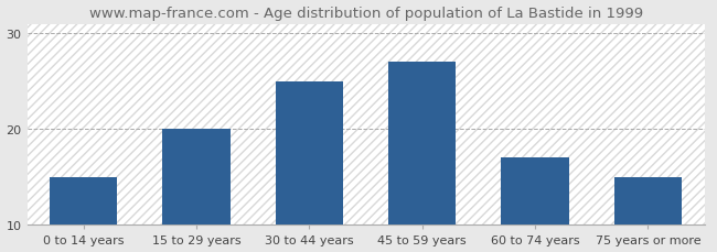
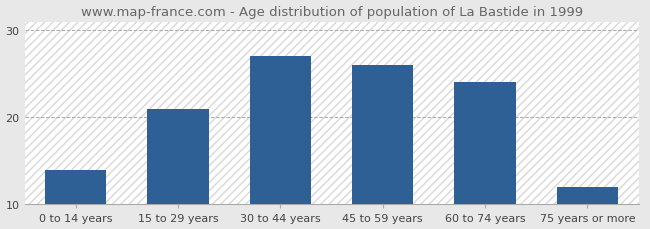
0 to 14 years: 15 -> 14
15 to 29 years: 20 -> 21
30 to 44 years: 25 -> 27
45 to 59 years: 27 -> 26
60 to 74 years: 17 -> 24
75 years or more: 15 -> 12
